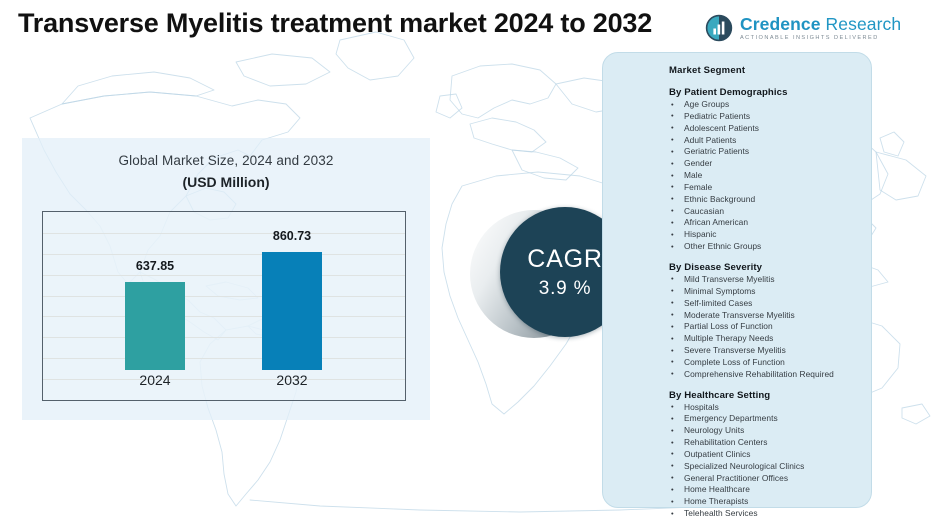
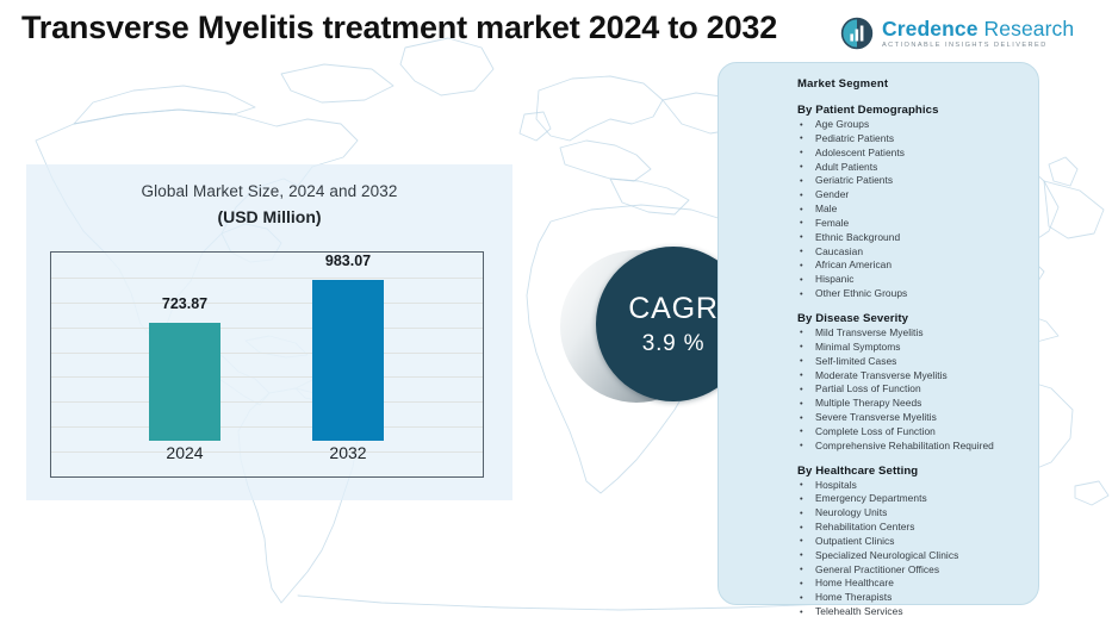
2024: 637.85 -> 723.87
2032: 860.73 -> 983.07
